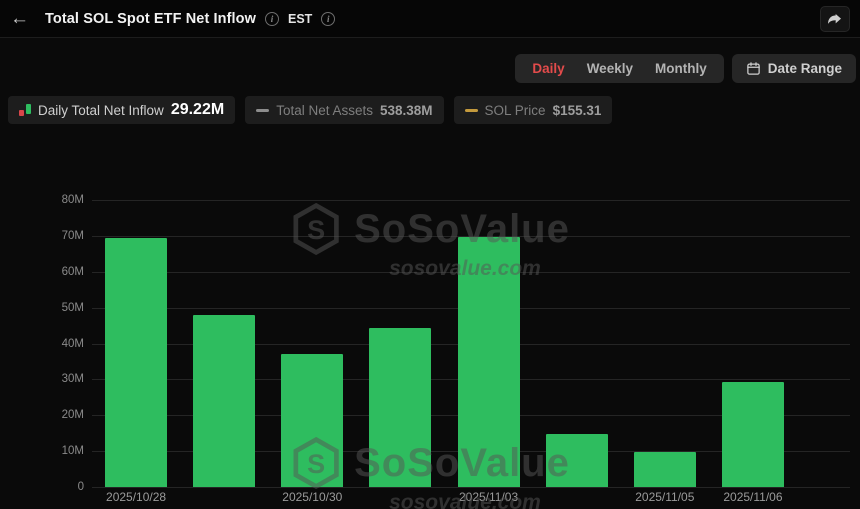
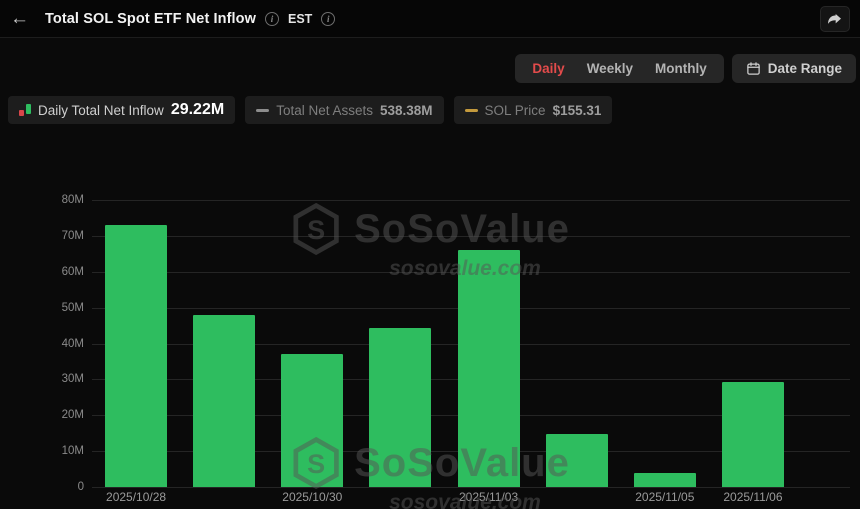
2025/10/28: 70M -> 73M
2025/11/03: 70M -> 66M
2025/11/05: 10M -> 4M
